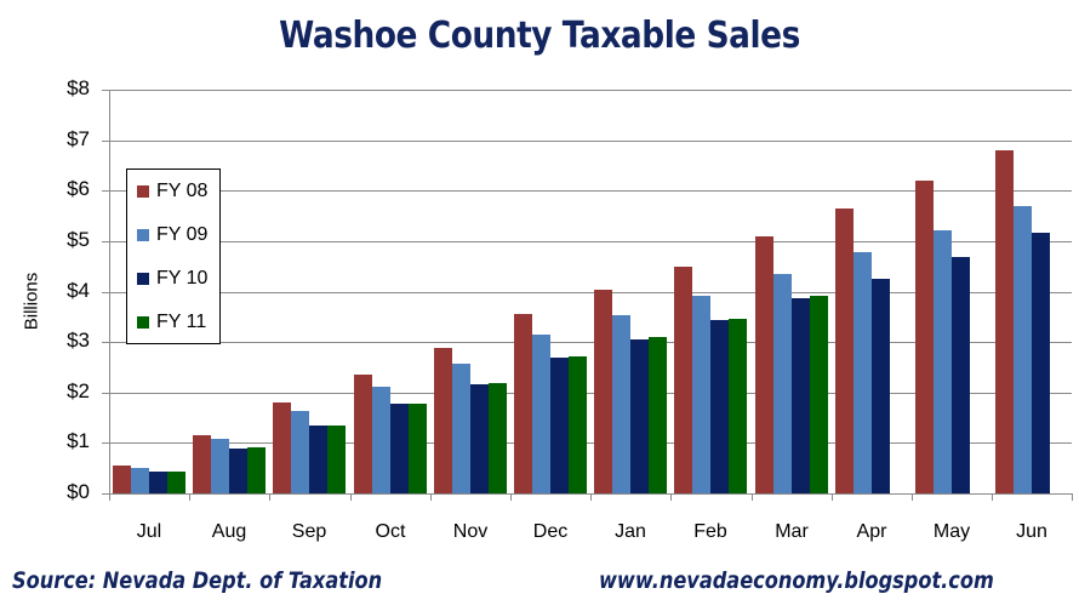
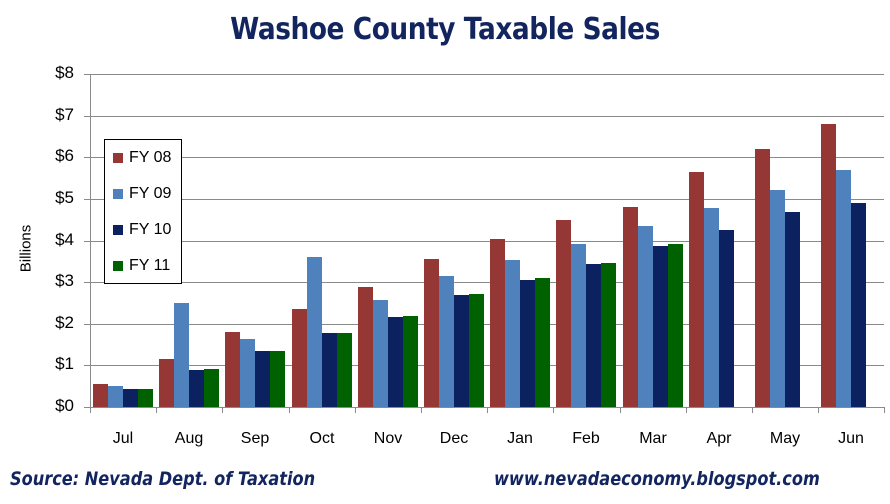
FY 09/Aug: $1.1 -> $2.5
FY 09/Oct: $2.1 -> $3.6
FY 08/Mar: $5.1 -> $4.8
FY 10/Jun: $5.2 -> $4.9
